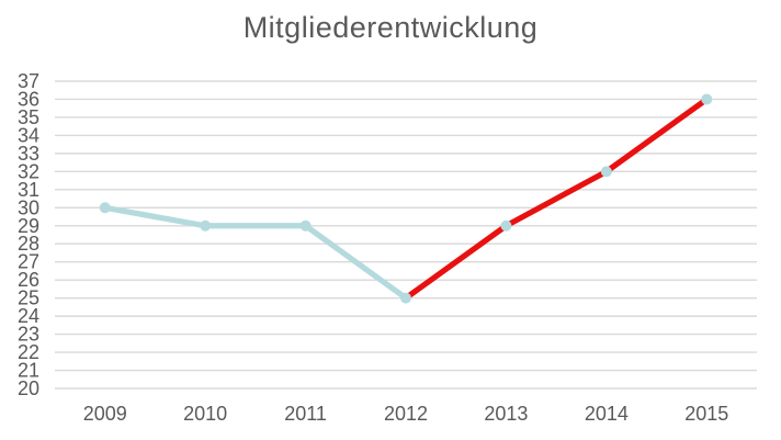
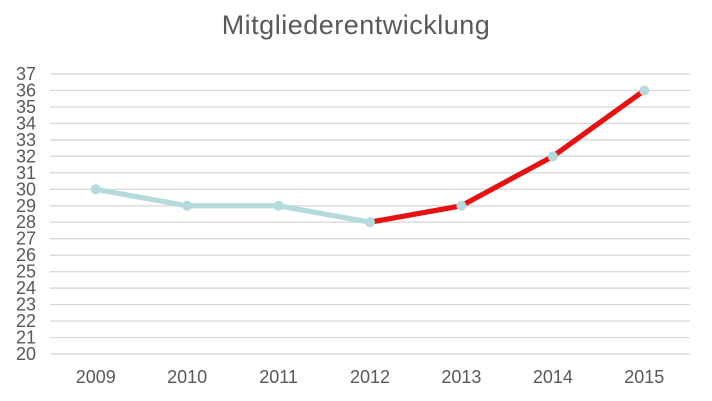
2012: 25 -> 28
